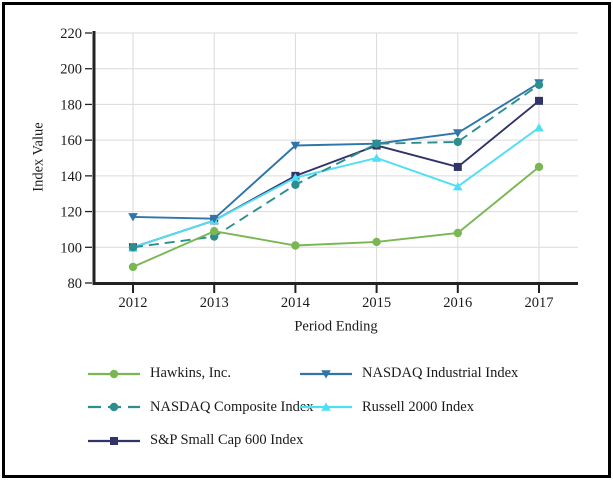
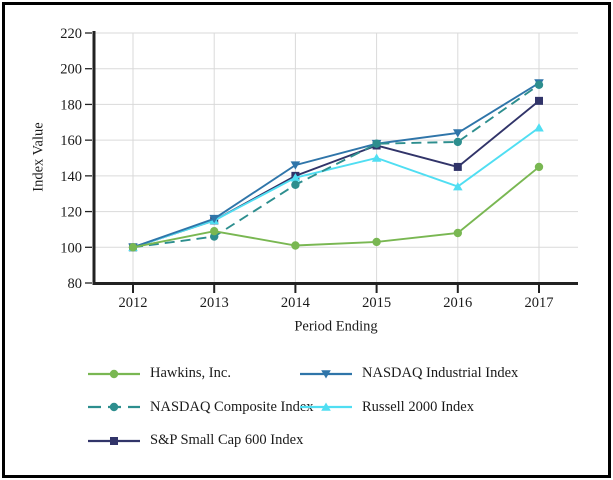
NASDAQ Industrial Index/2012: 117 -> 100
Hawkins, Inc./2012: 89 -> 100
NASDAQ Industrial Index/2014: 157 -> 146
